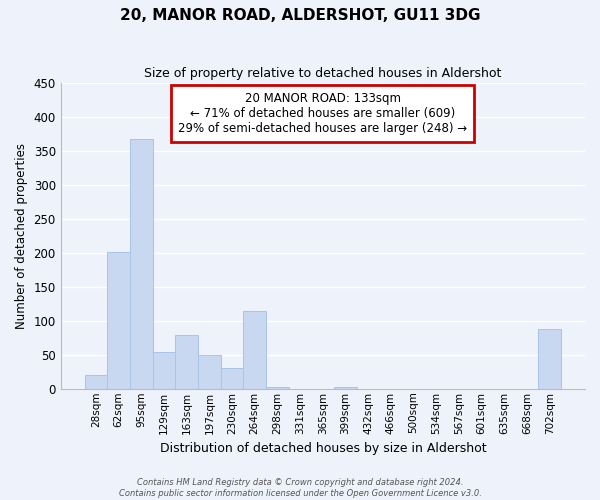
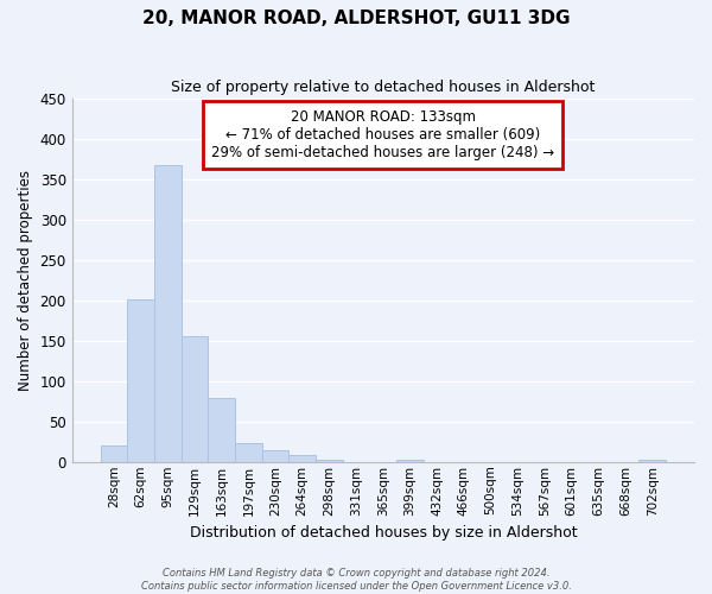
129sqm: 54 -> 155
197sqm: 50 -> 23
230sqm: 30 -> 15
264sqm: 114 -> 8
702sqm: 88 -> 3
